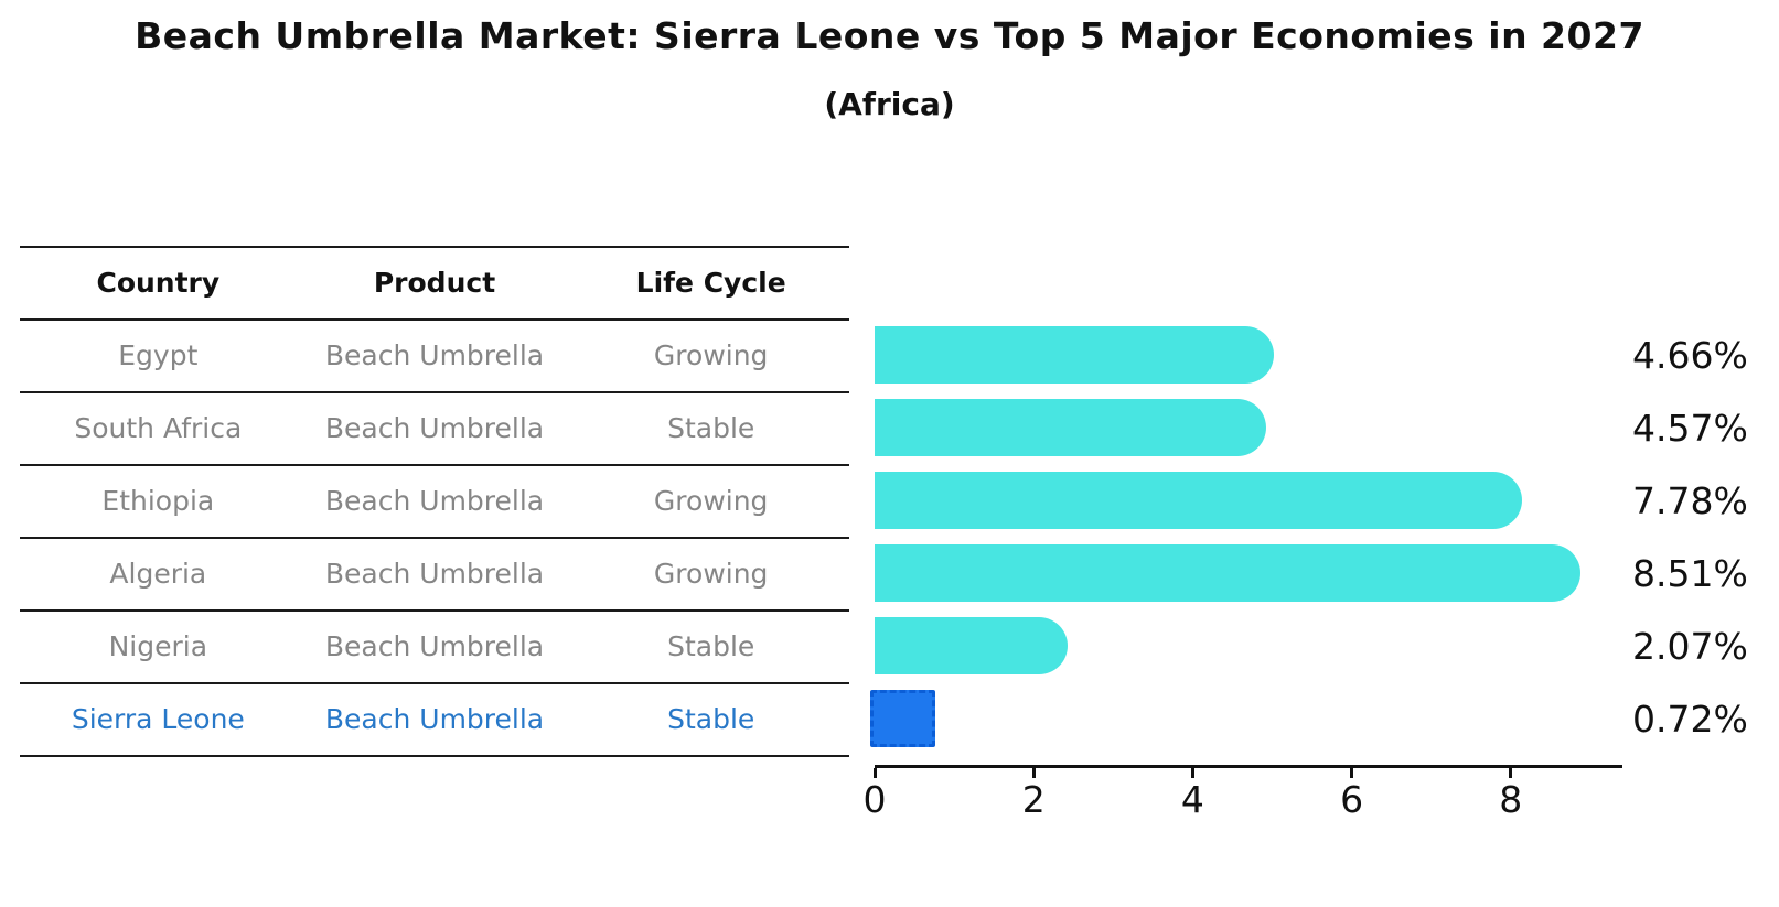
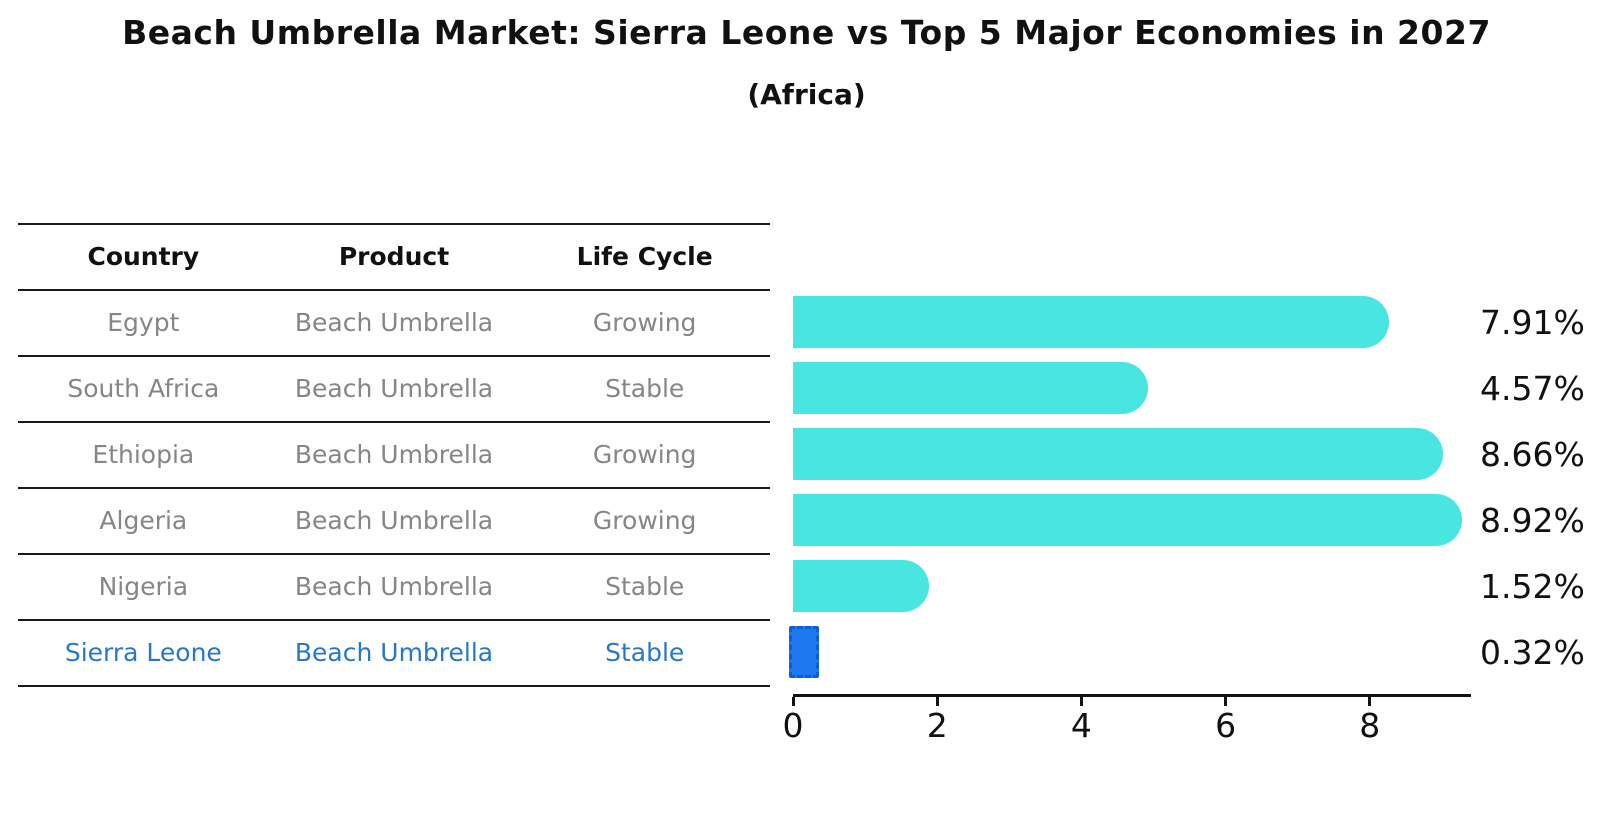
Egypt: 4.66% -> 7.91%
Ethiopia: 7.78% -> 8.66%
Algeria: 8.51% -> 8.92%
Nigeria: 2.07% -> 1.52%
Sierra Leone: 0.72% -> 0.32%
